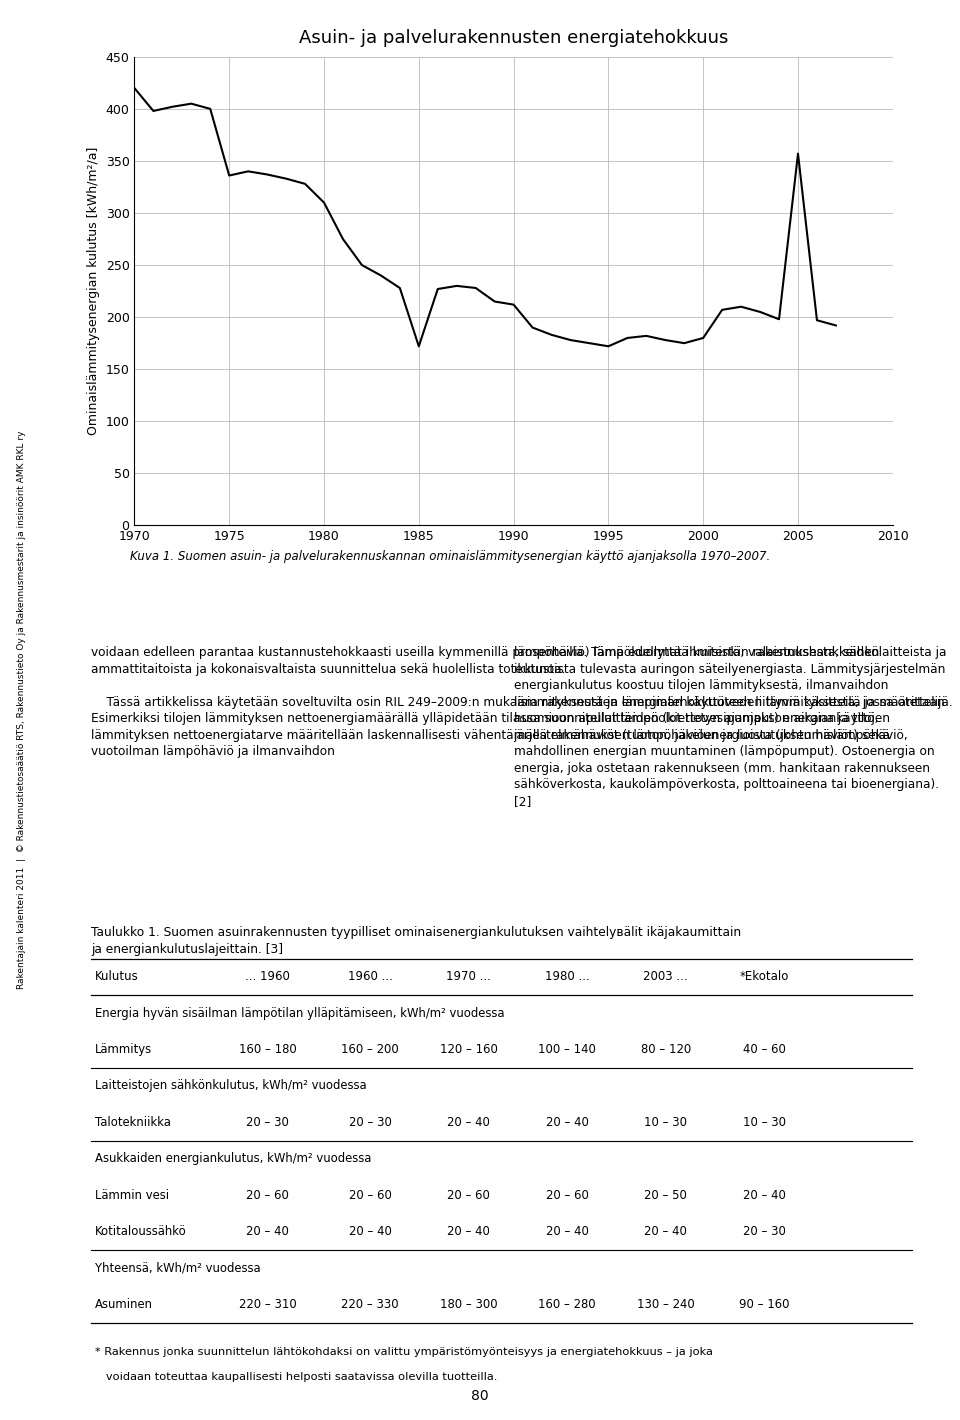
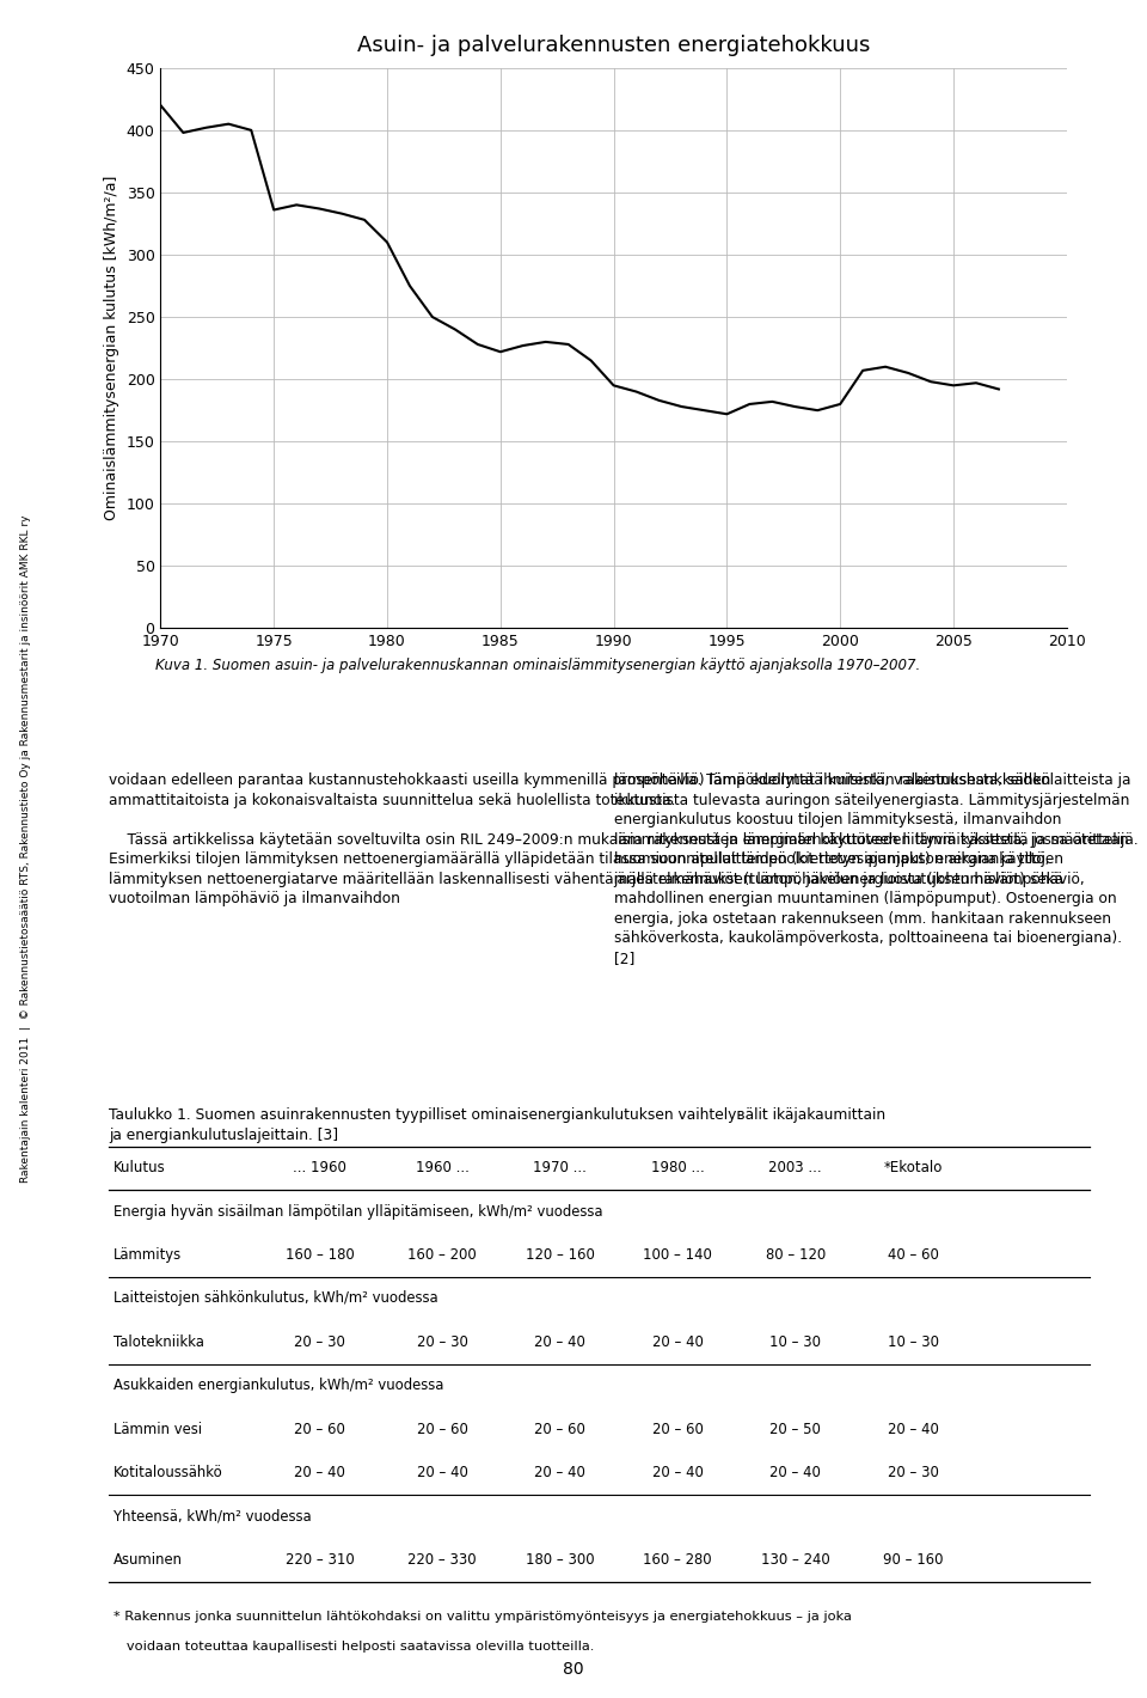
1985: 172 -> 222
1990: 212 -> 195
2005: 357 -> 195
